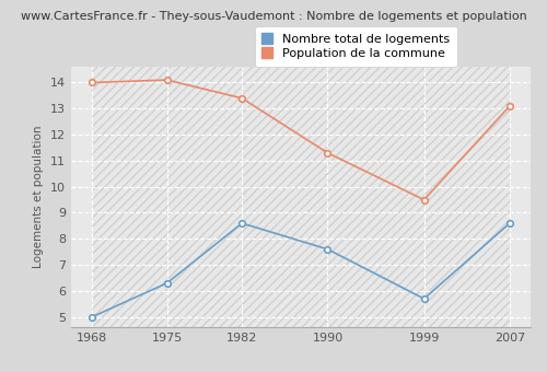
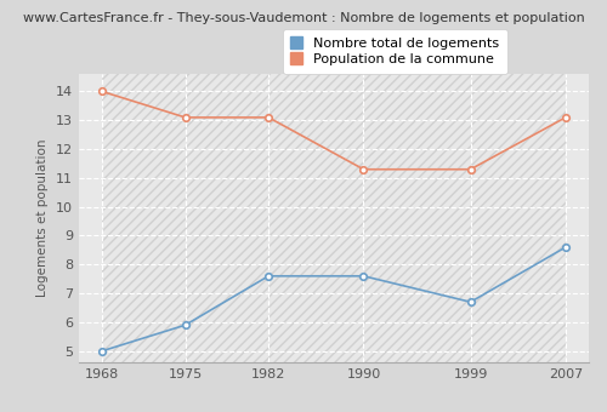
Nombre total de logements/1975: 6.3 -> 5.9
Population de la commune/1975: 14.1 -> 13.1
Nombre total de logements/1982: 8.6 -> 7.6
Population de la commune/1982: 13.4 -> 13.1
Nombre total de logements/1999: 5.7 -> 6.7
Population de la commune/1999: 9.5 -> 11.3
